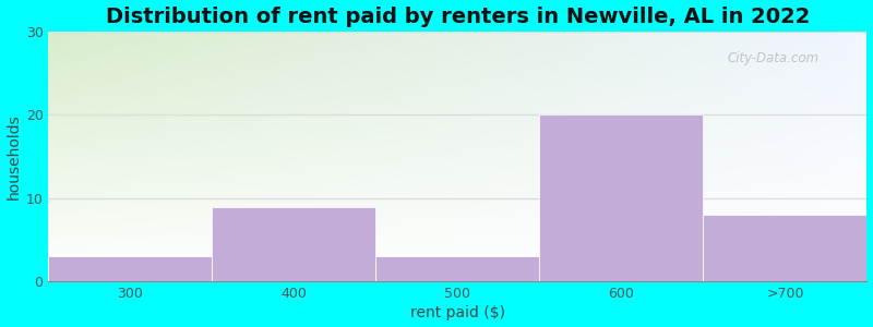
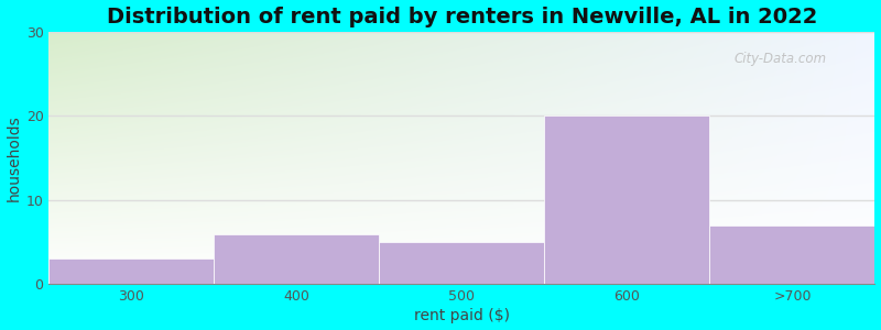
400: 9 -> 6
500: 3 -> 5
>700: 8 -> 7
